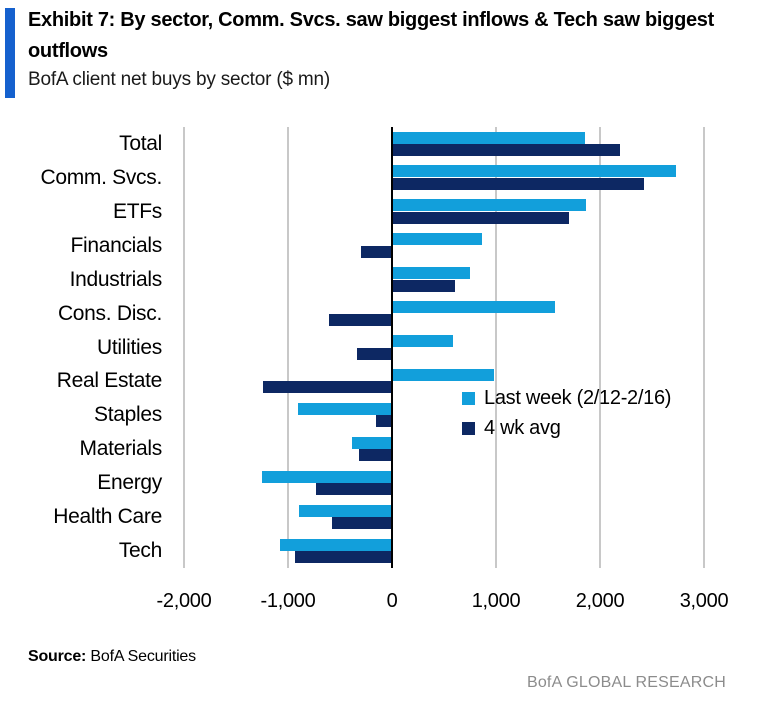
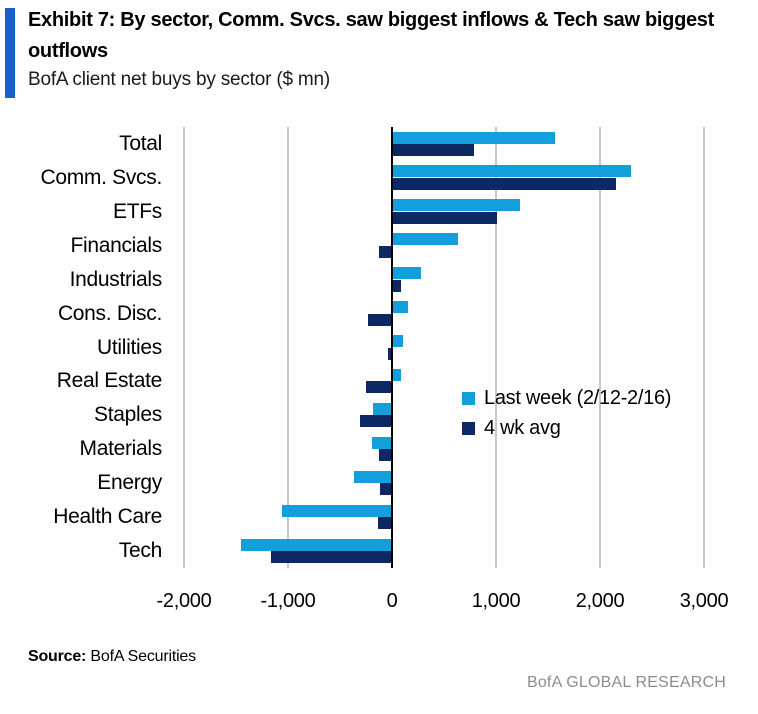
Last week (2/12-2/16)/Total: 1860 -> 1570
4 wk avg/Total: 2190 -> 780
Last week (2/12-2/16)/Comm. Svcs.: 2730 -> 2300
4 wk avg/Comm. Svcs.: 2420 -> 2150
Last week (2/12-2/16)/ETFs: 1870 -> 1240
4 wk avg/ETFs: 1700 -> 1010
Last week (2/12-2/16)/Financials: 870 -> 640
4 wk avg/Financials: -300 -> -120
Last week (2/12-2/16)/Industrials: 750 -> 280
4 wk avg/Industrials: 610 -> 80
Last week (2/12-2/16)/Cons. Disc.: 1570 -> 150
4 wk avg/Cons. Disc.: -610 -> -230
Last week (2/12-2/16)/Utilities: 590 -> 110
4 wk avg/Utilities: -340 -> -40
Last week (2/12-2/16)/Real Estate: 980 -> 90
4 wk avg/Real Estate: -1240 -> -250
Last week (2/12-2/16)/Staples: -900 -> -180
4 wk avg/Staples: -150 -> -310
Last week (2/12-2/16)/Materials: -380 -> -200
4 wk avg/Materials: -320 -> -120
Last week (2/12-2/16)/Energy: -1250 -> -360
4 wk avg/Energy: -730 -> -120
Last week (2/12-2/16)/Health Care: -890 -> -1060
4 wk avg/Health Care: -580 -> -130
Last week (2/12-2/16)/Tech: -1080 -> -1450
4 wk avg/Tech: -930 -> -1160
